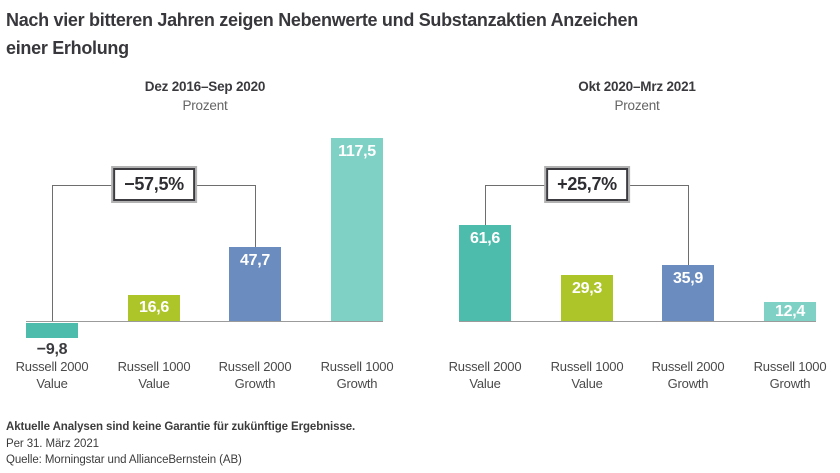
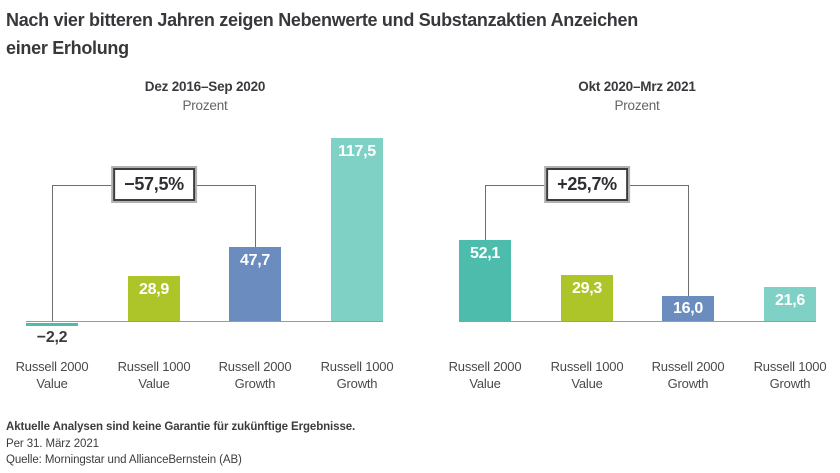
Dez 2016–Sep 2020/Russell 2000 Value: −9,8 -> −2,2
Dez 2016–Sep 2020/Russell 1000 Value: 16,6 -> 28,9
Okt 2020–Mrz 2021/Russell 2000 Value: 61,6 -> 52,1
Okt 2020–Mrz 2021/Russell 2000 Growth: 35,9 -> 16,0
Okt 2020–Mrz 2021/Russell 1000 Growth: 12,4 -> 21,6
